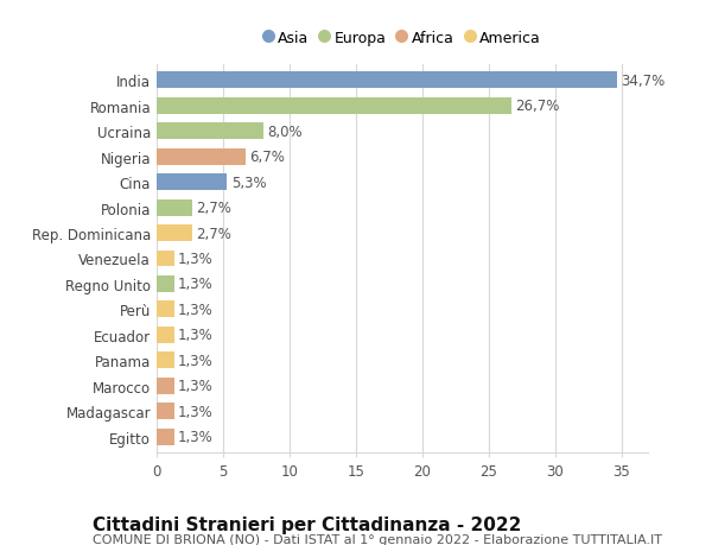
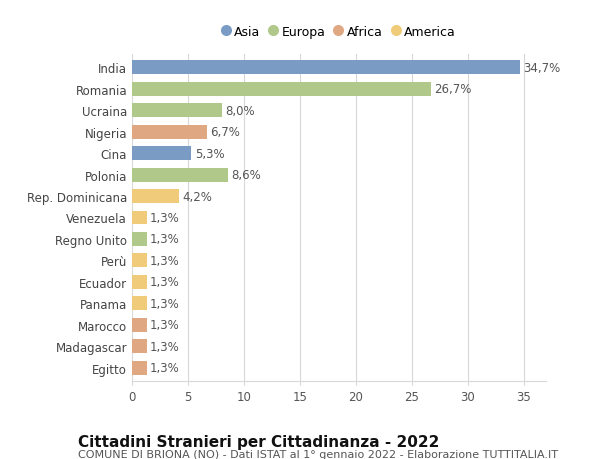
Polonia: 2,7% -> 8,6%
Rep. Dominicana: 2,7% -> 4,2%
